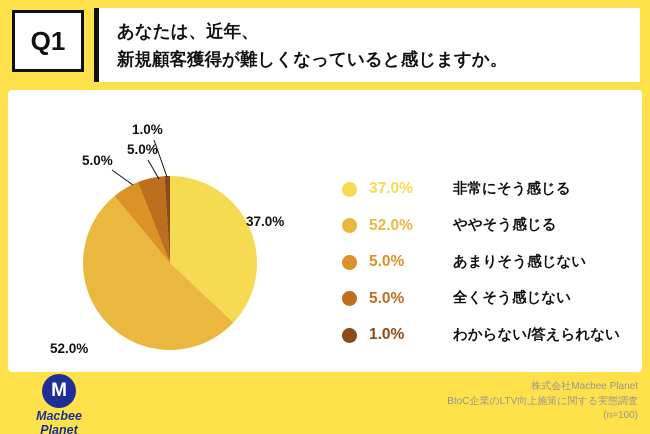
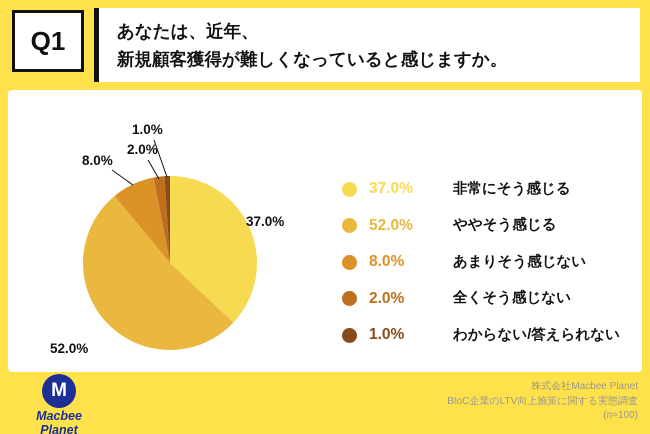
あまりそう感じない: 5.0% -> 8.0%
全くそう感じない: 5.0% -> 2.0%
